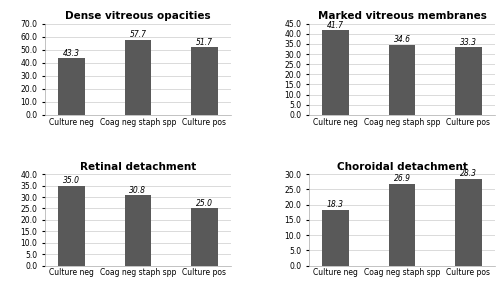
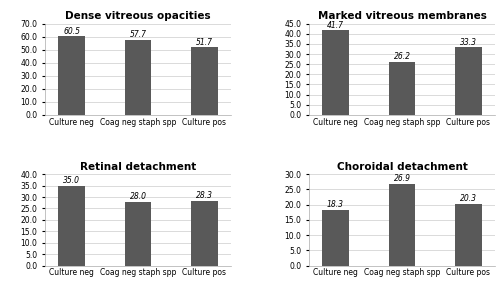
Dense vitreous opacities/Culture neg: 43.3 -> 60.5
Marked vitreous membranes/Coag neg staph spp: 34.6 -> 26.2
Retinal detachment/Coag neg staph spp: 30.8 -> 28.0
Retinal detachment/Culture pos: 25.0 -> 28.3
Choroidal detachment/Culture pos: 28.3 -> 20.3
